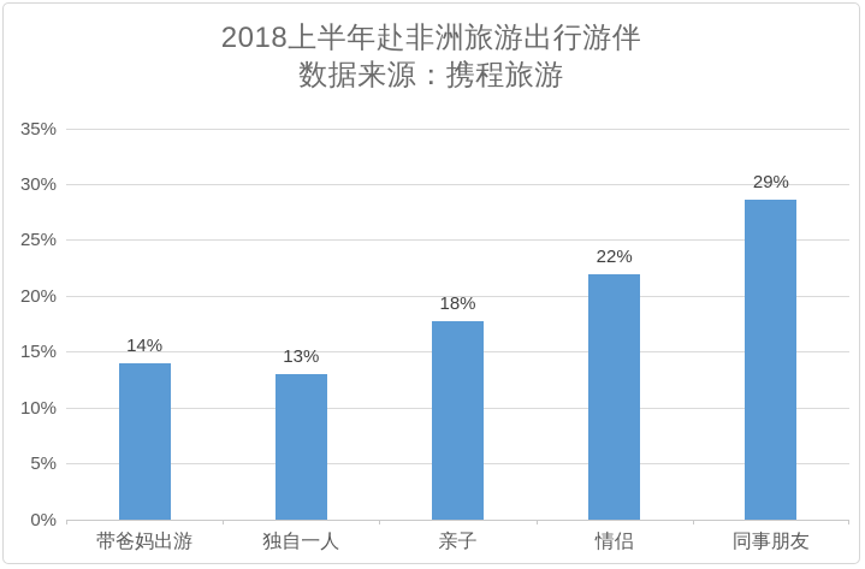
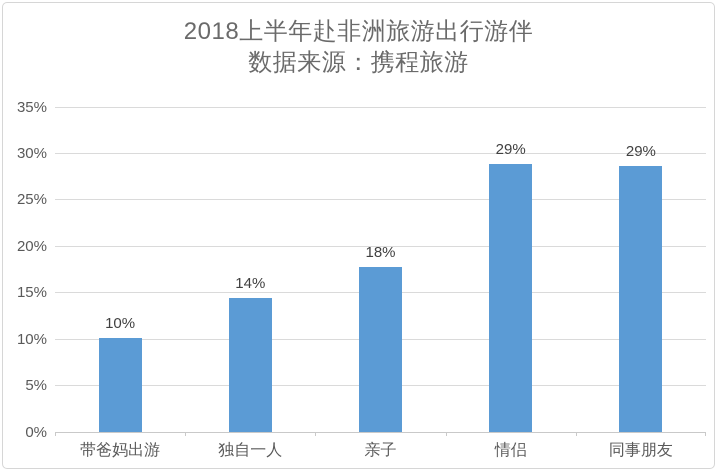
带爸妈出游: 14% -> 10%
独自一人: 13% -> 14%
情侣: 22% -> 29%
